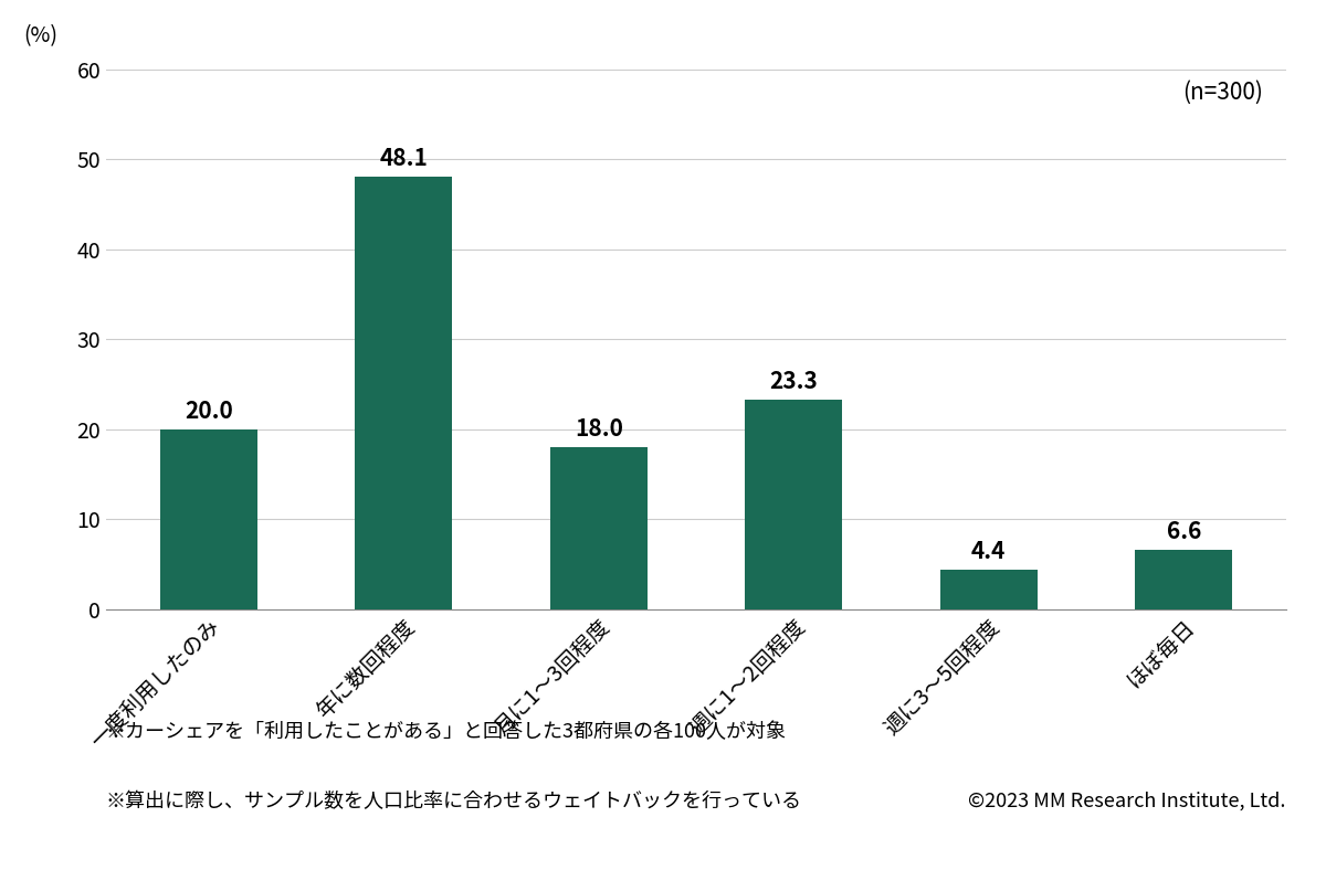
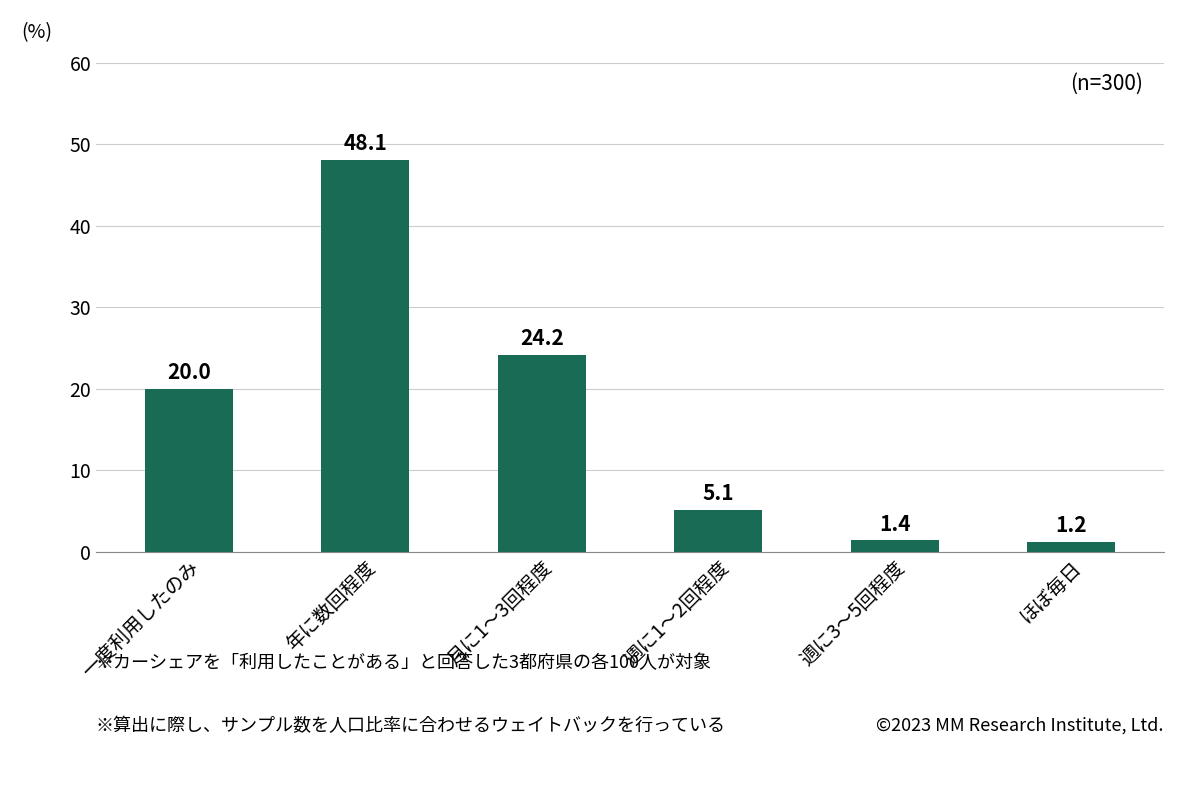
月に1～3回程度: 18.0 -> 24.2
週に1～2回程度: 23.3 -> 5.1
週に3～5回程度: 4.4 -> 1.4
ほぼ毎日: 6.6 -> 1.2
